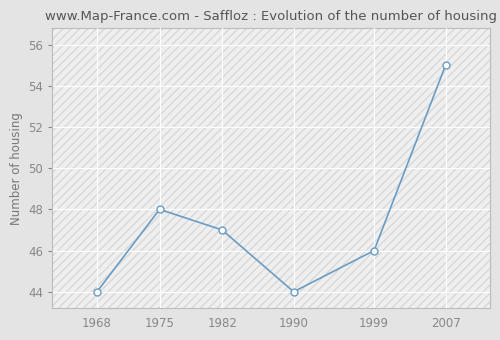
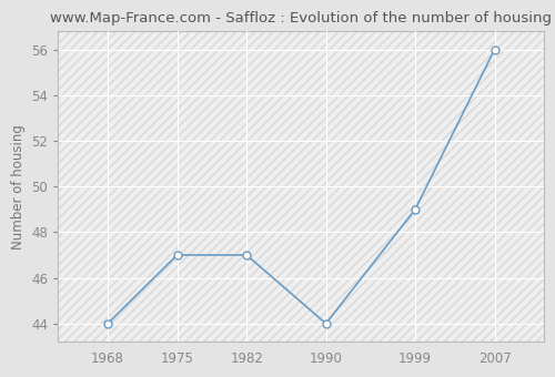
1975: 48 -> 47
1999: 46 -> 49
2007: 55 -> 56
